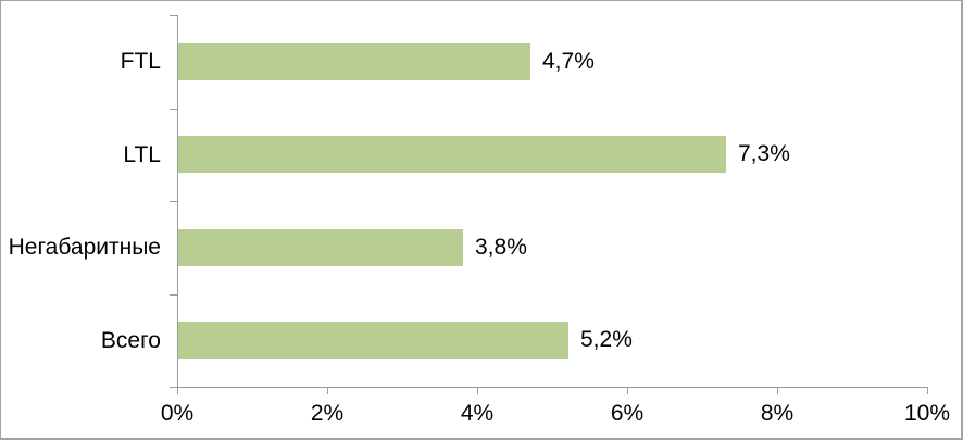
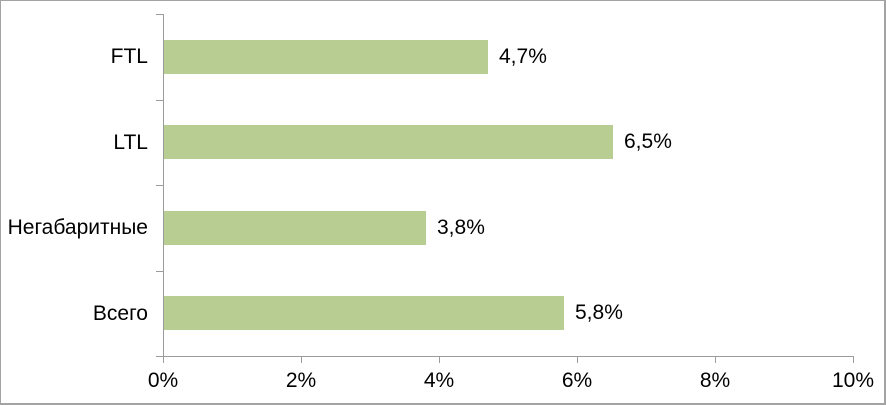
LTL: 7,3% -> 6,5%
Всего: 5,2% -> 5,8%
